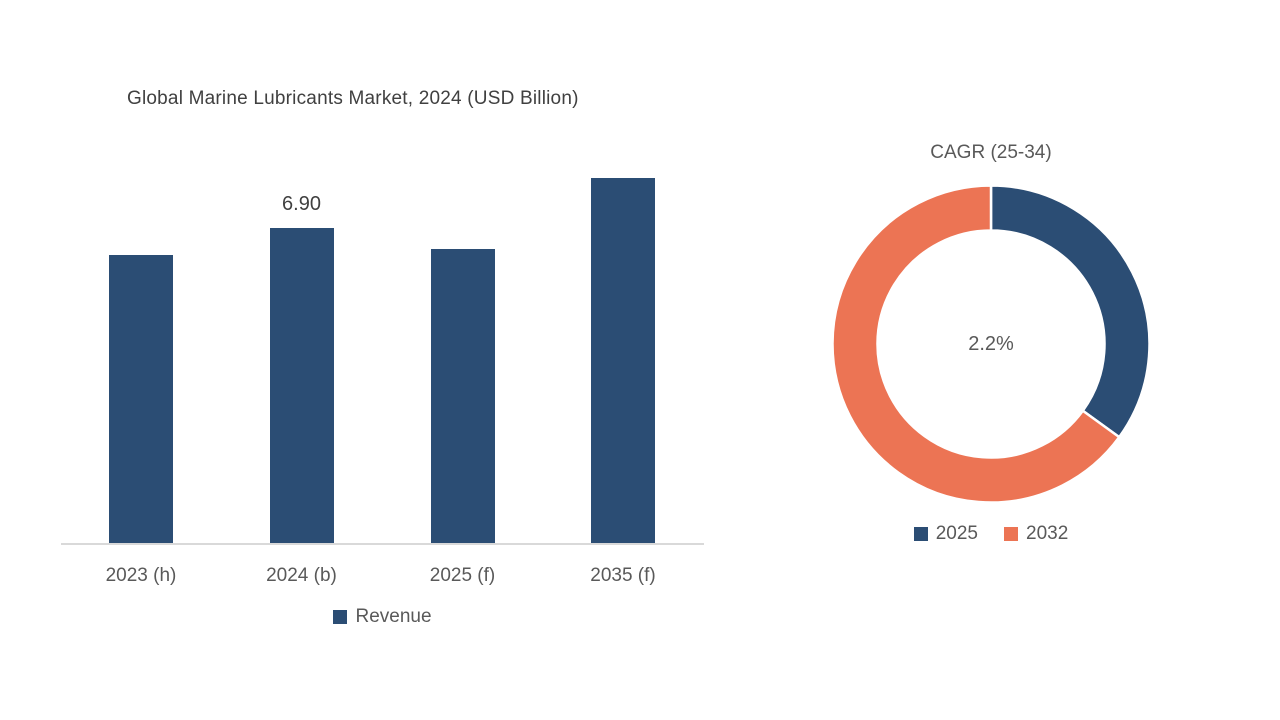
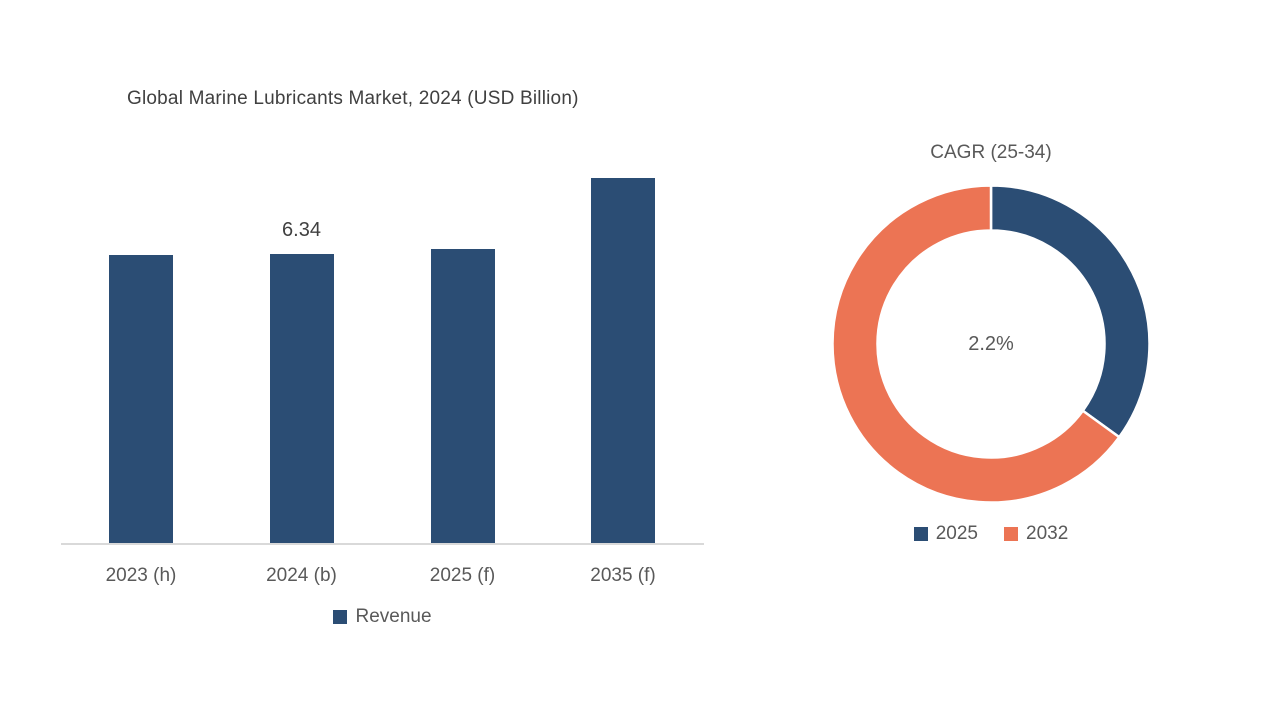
Global Marine Lubricants Market, 2024 (USD Billion)/2024 (b): 6.90 -> 6.34
